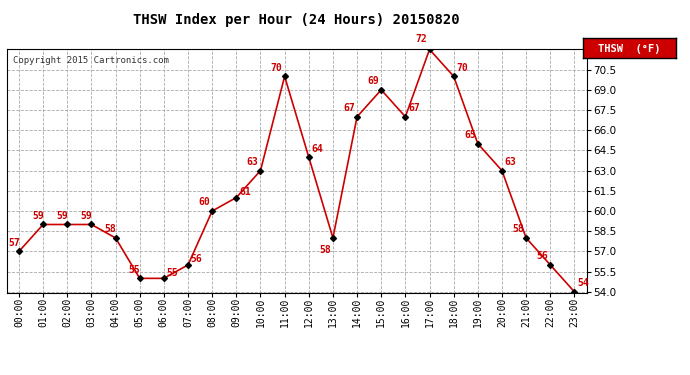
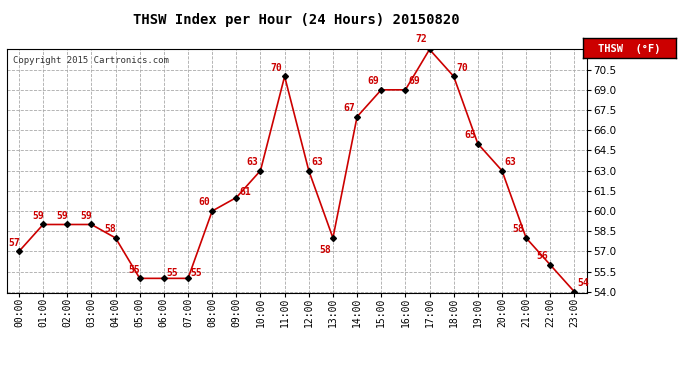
07:00: 56 -> 55
12:00: 64 -> 63
16:00: 67 -> 69
